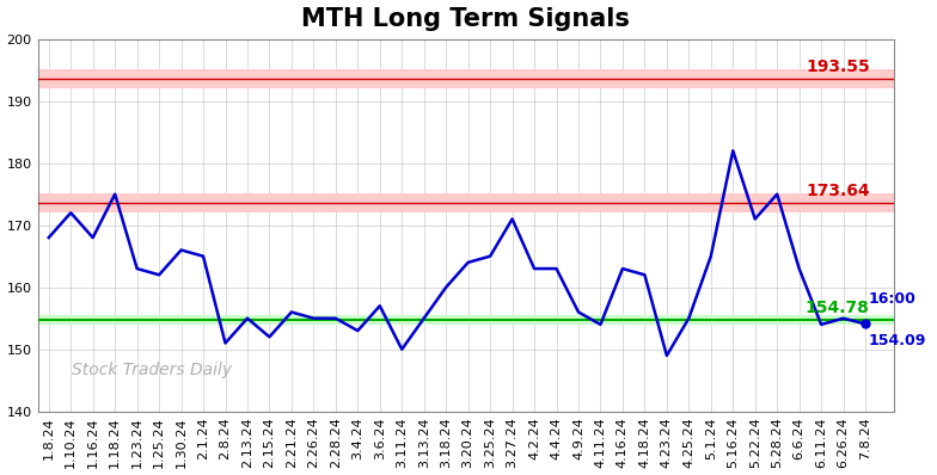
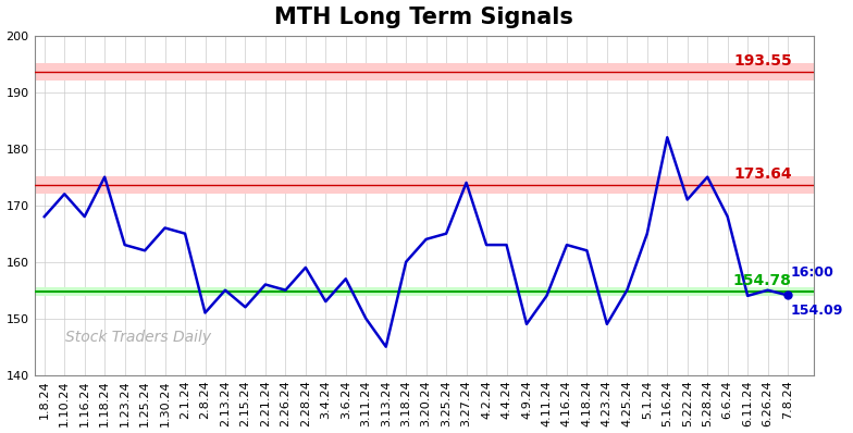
2.28.24: 155.0 -> 159.0
3.13.24: 155.0 -> 145.0
3.27.24: 171.0 -> 174.0
4.9.24: 156.0 -> 149.0
6.6.24: 163.0 -> 168.0
